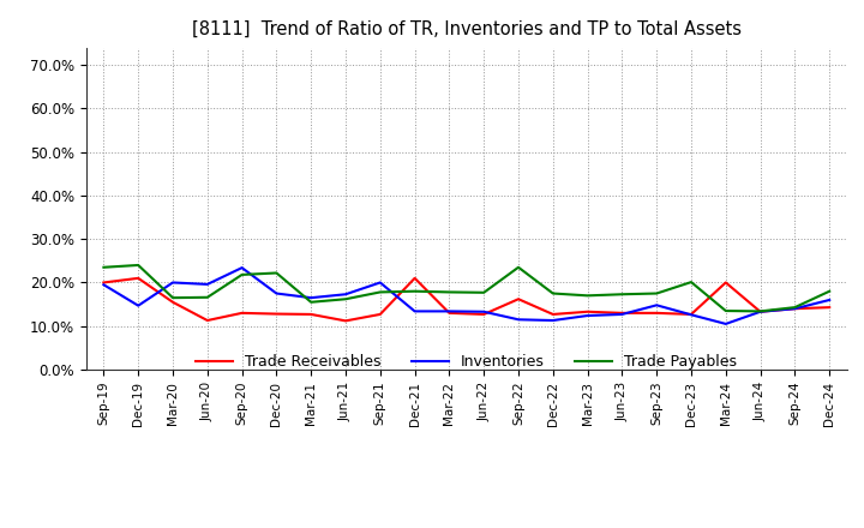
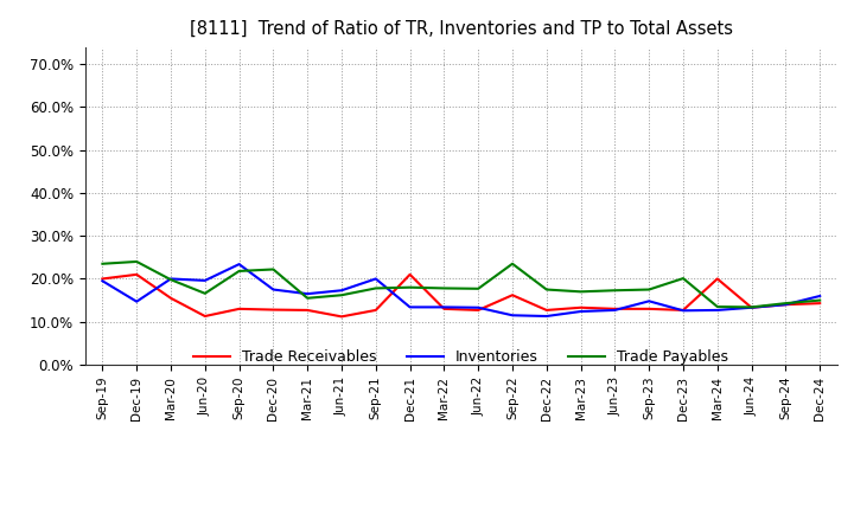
Trade Payables/Mar-20: 16.5% -> 19.8%
Inventories/Mar-24: 10.5% -> 12.7%
Trade Payables/Dec-24: 18.0% -> 15.0%
